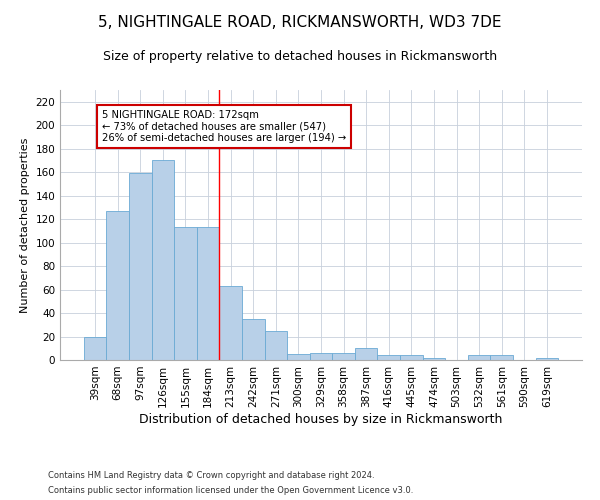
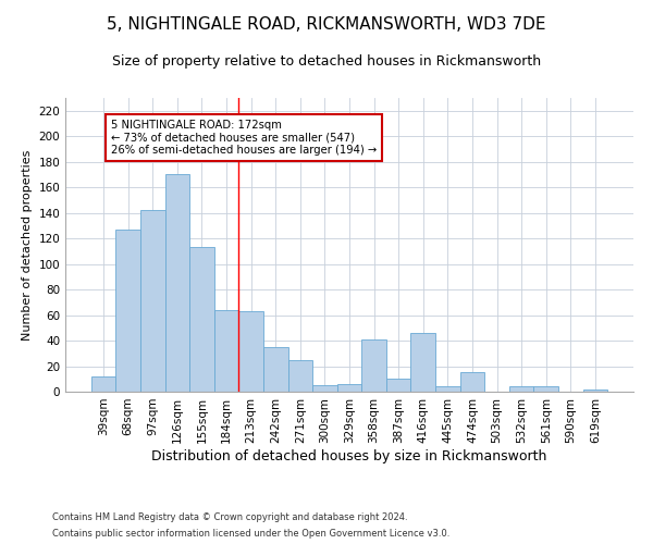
39sqm: 20 -> 12
97sqm: 159 -> 142
184sqm: 113 -> 64
358sqm: 6 -> 41
416sqm: 4 -> 46
474sqm: 2 -> 15
